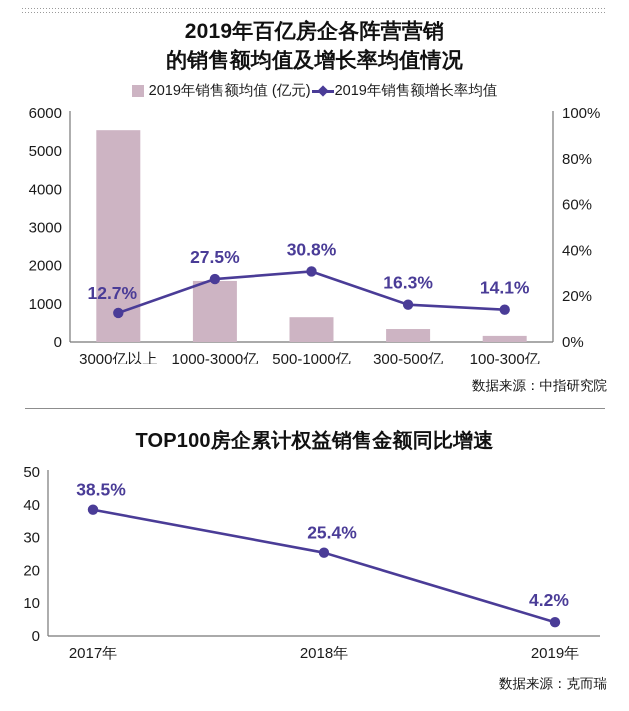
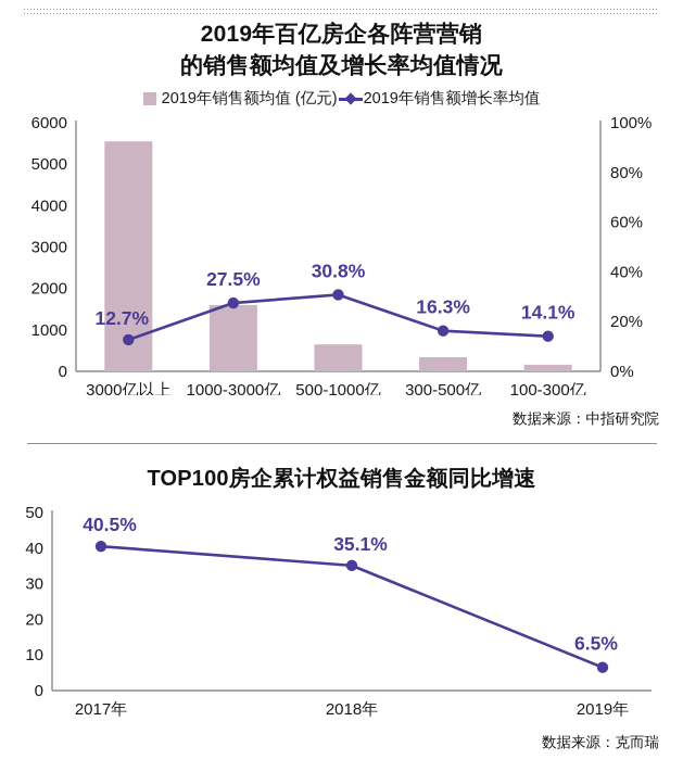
TOP100房企累计权益销售金额同比增速/2017年: 38.5% -> 40.5%
TOP100房企累计权益销售金额同比增速/2018年: 25.4% -> 35.1%
TOP100房企累计权益销售金额同比增速/2019年: 4.2% -> 6.5%
